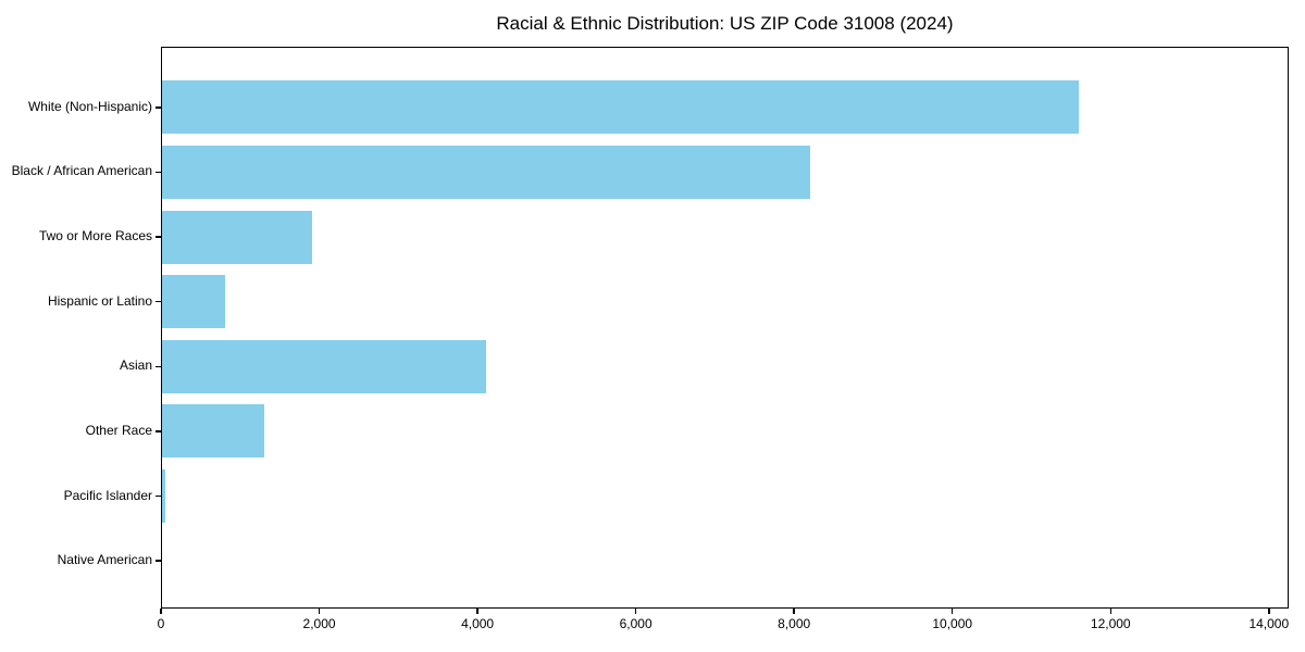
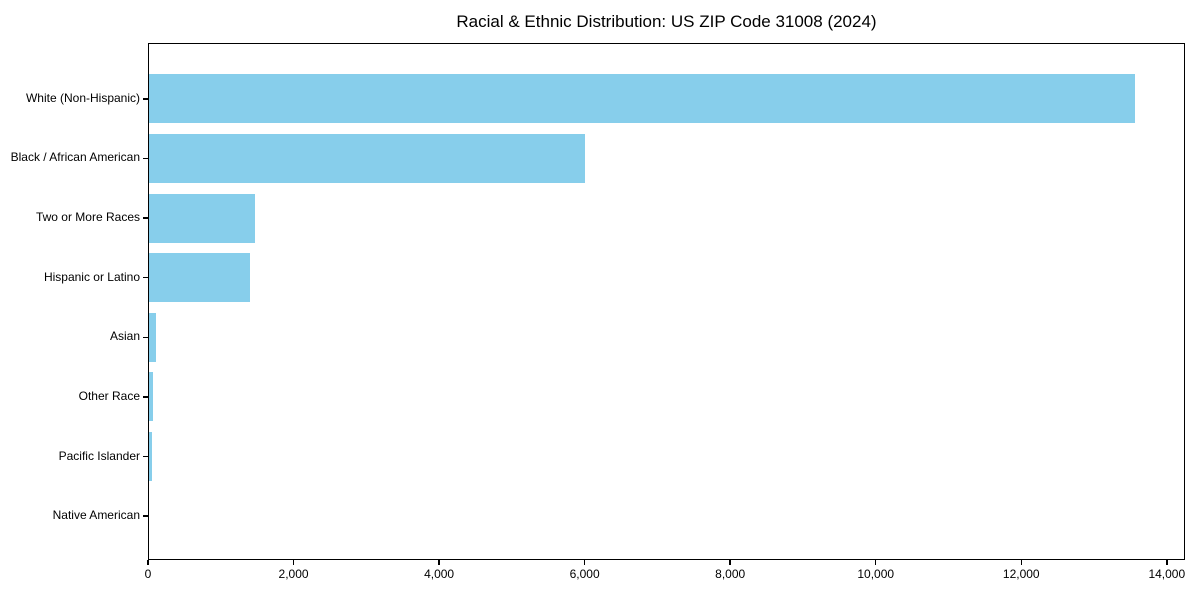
White (Non-Hispanic): 11600 -> 13600
Black / African American: 8200 -> 6000
Two or More Races: 1900 -> 1500
Hispanic or Latino: 800 -> 1400
Asian: 4100 -> 100
Other Race: 1300 -> 100
